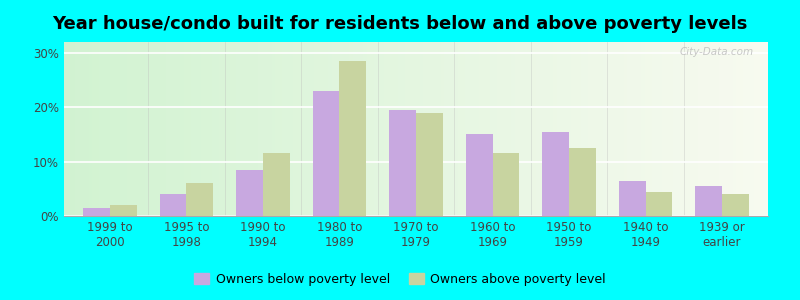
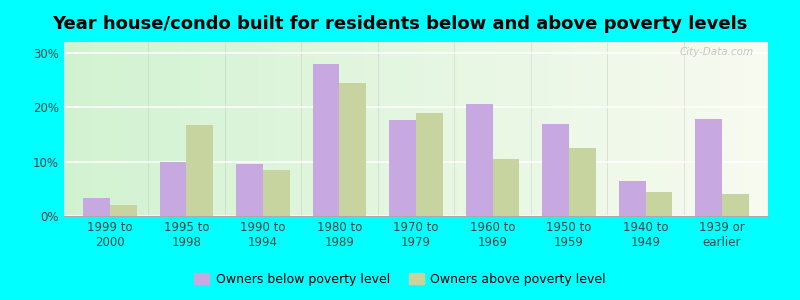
Owners below poverty level/1999 to 2000: 1.5% -> 3.4%
Owners below poverty level/1995 to 1998: 4.0% -> 10.0%
Owners above poverty level/1995 to 1998: 6.0% -> 16.8%
Owners below poverty level/1990 to 1994: 8.5% -> 9.6%
Owners above poverty level/1990 to 1994: 11.5% -> 8.4%
Owners below poverty level/1980 to 1989: 23.0% -> 28.0%
Owners above poverty level/1980 to 1989: 28.5% -> 24.4%
Owners below poverty level/1970 to 1979: 19.5% -> 17.6%
Owners below poverty level/1960 to 1969: 15.0% -> 20.6%
Owners above poverty level/1960 to 1969: 11.5% -> 10.4%
Owners below poverty level/1950 to 1959: 15.5% -> 17.0%
Owners below poverty level/1939 or earlier: 5.5% -> 17.8%
